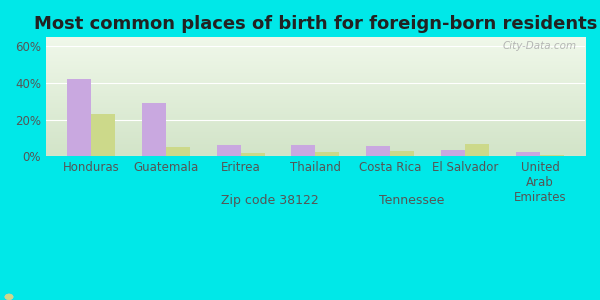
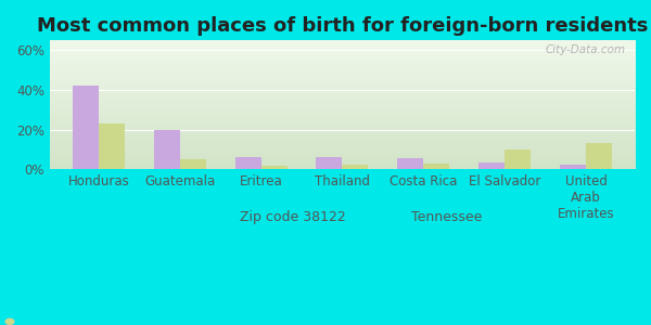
Zip code 38122/Guatemala: 29% -> 20%
Tennessee/El Salvador: 6% -> 10%
Tennessee/United Arab Emirates: 0% -> 13%
